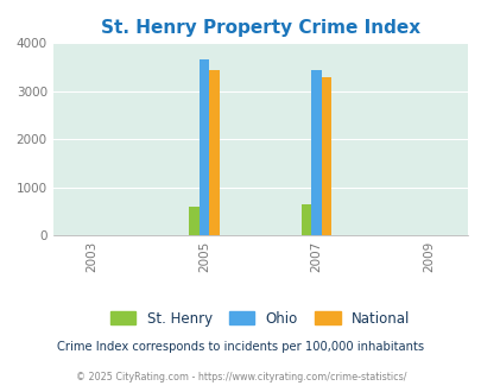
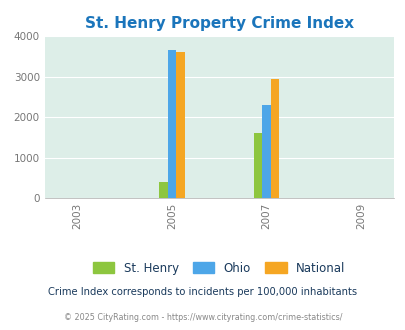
St. Henry/2005: 600 -> 400
National/2005: 3430 -> 3600
St. Henry/2007: 650 -> 1600
Ohio/2007: 3450 -> 2300
National/2007: 3280 -> 2950
